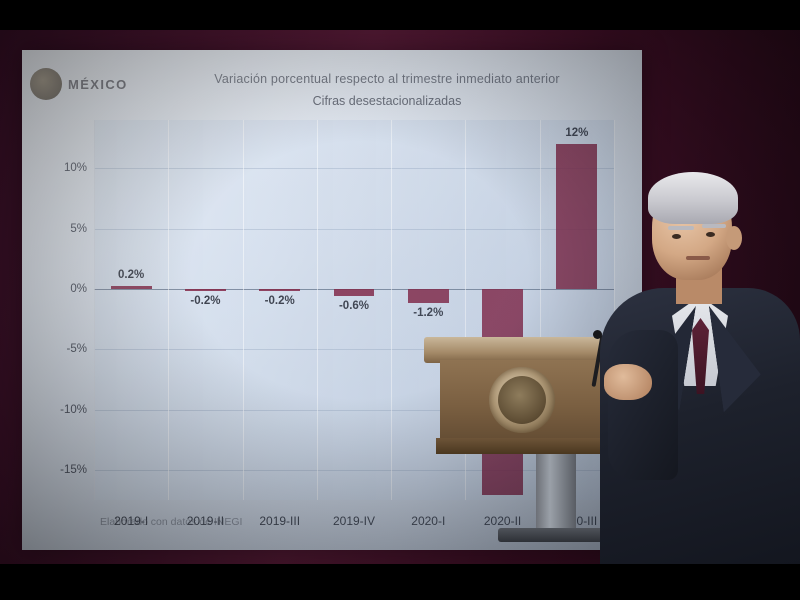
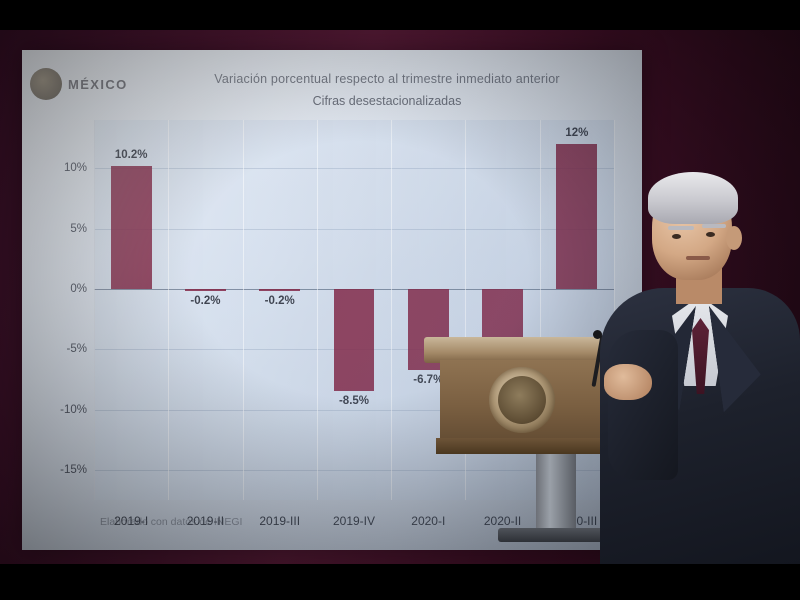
2019-I: 0.2% -> 10.2%
2019-IV: -0.6% -> -8.5%
2020-I: -1.2% -> -6.7%
2020-II: -17.1% -> -12.5%
